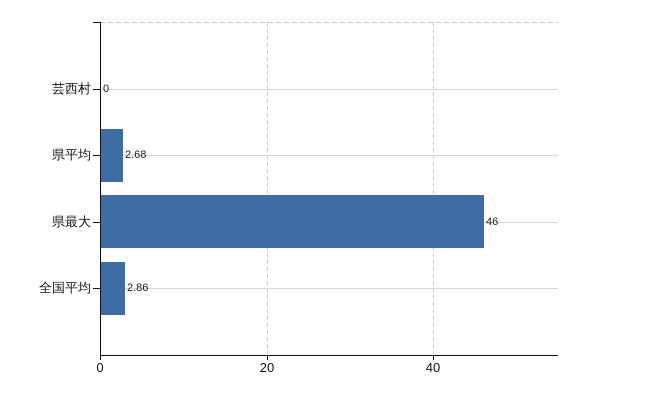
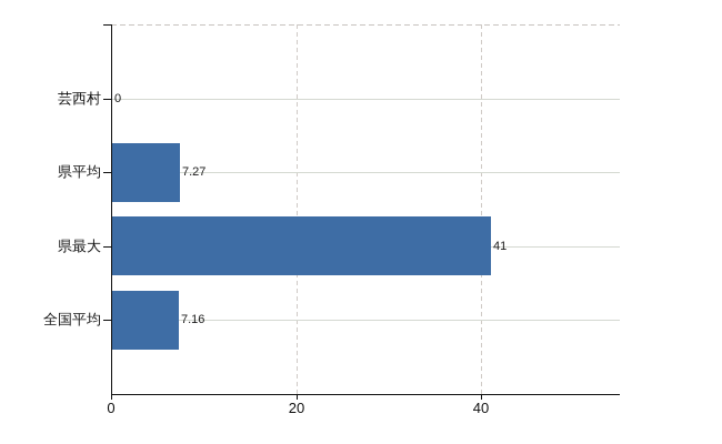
県平均: 2.68 -> 7.27
県最大: 46 -> 41
全国平均: 2.86 -> 7.16
